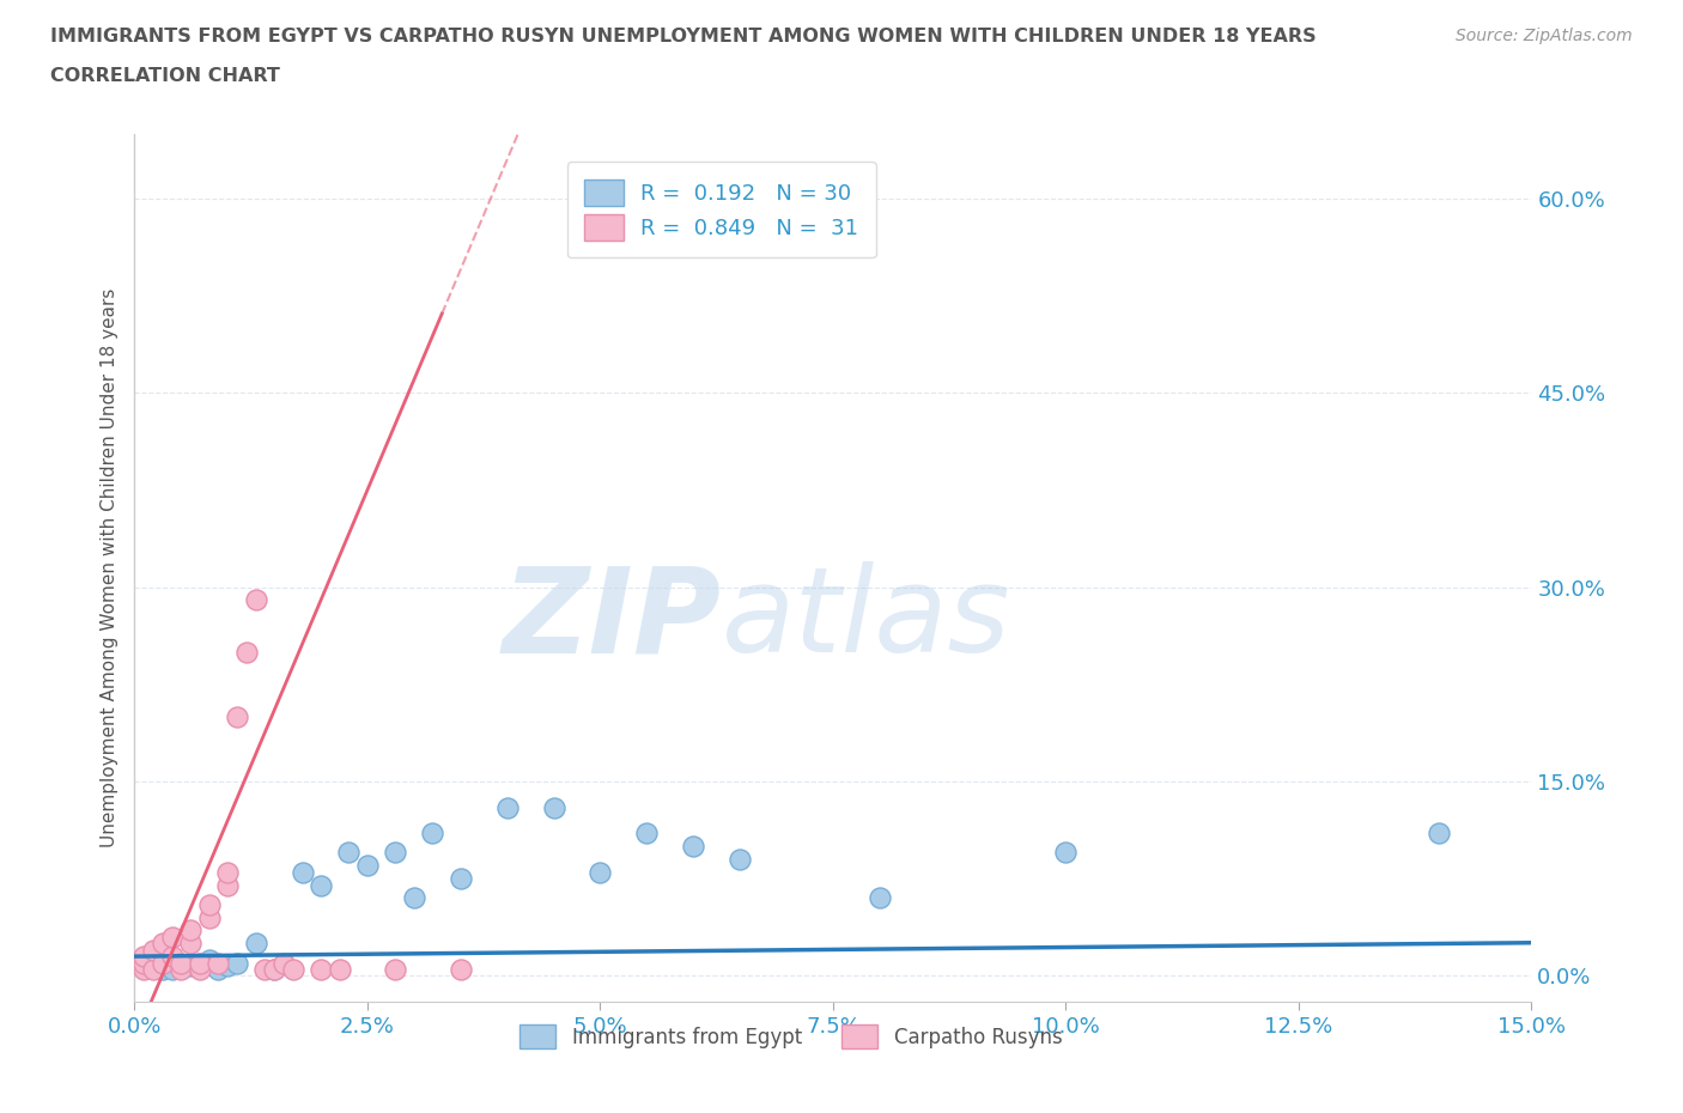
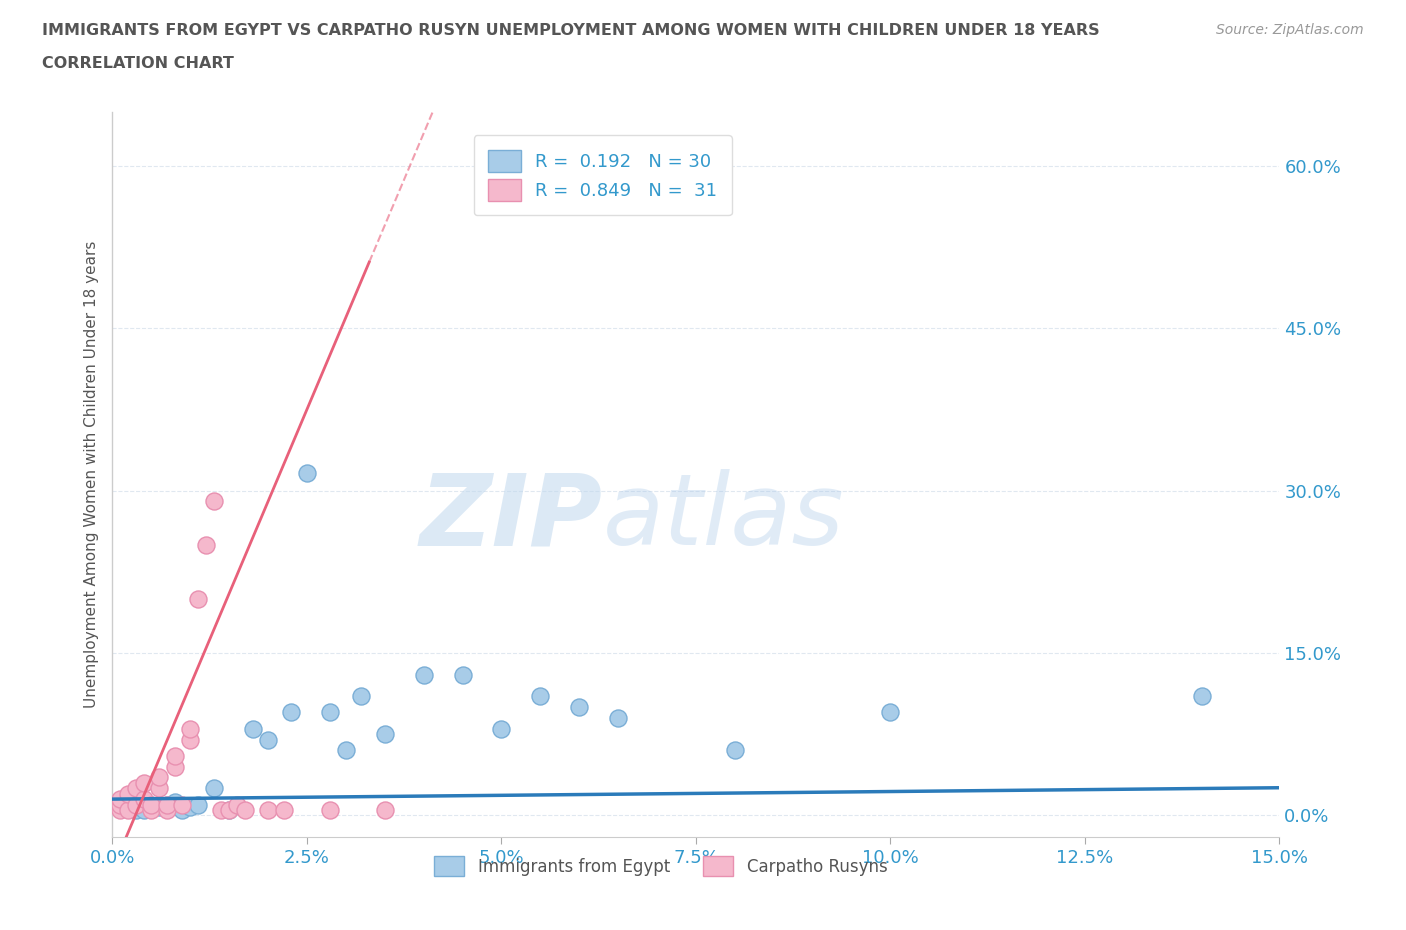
Immigrants from Egypt/2.5%: 8.5% -> 31.6%
